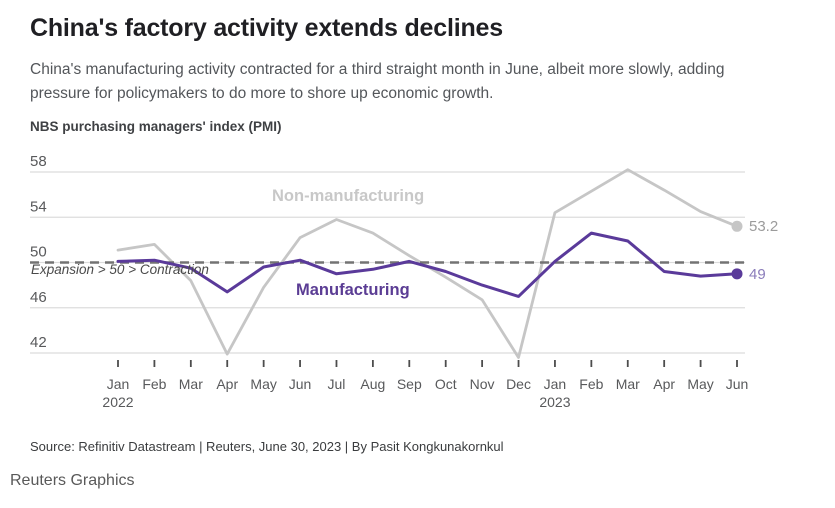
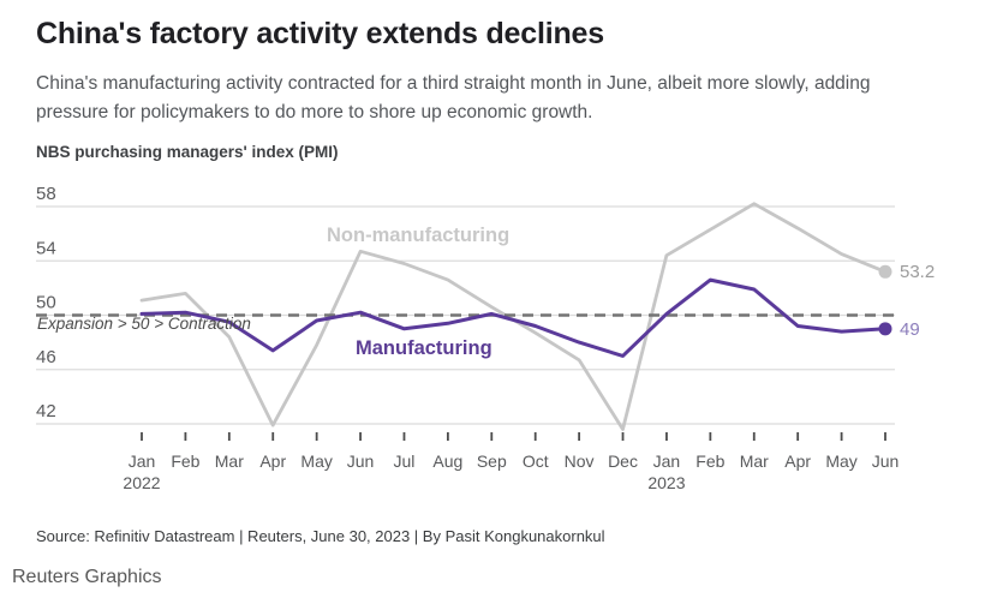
Non-manufacturing/Jun 2022: 52.2 -> 54.7
